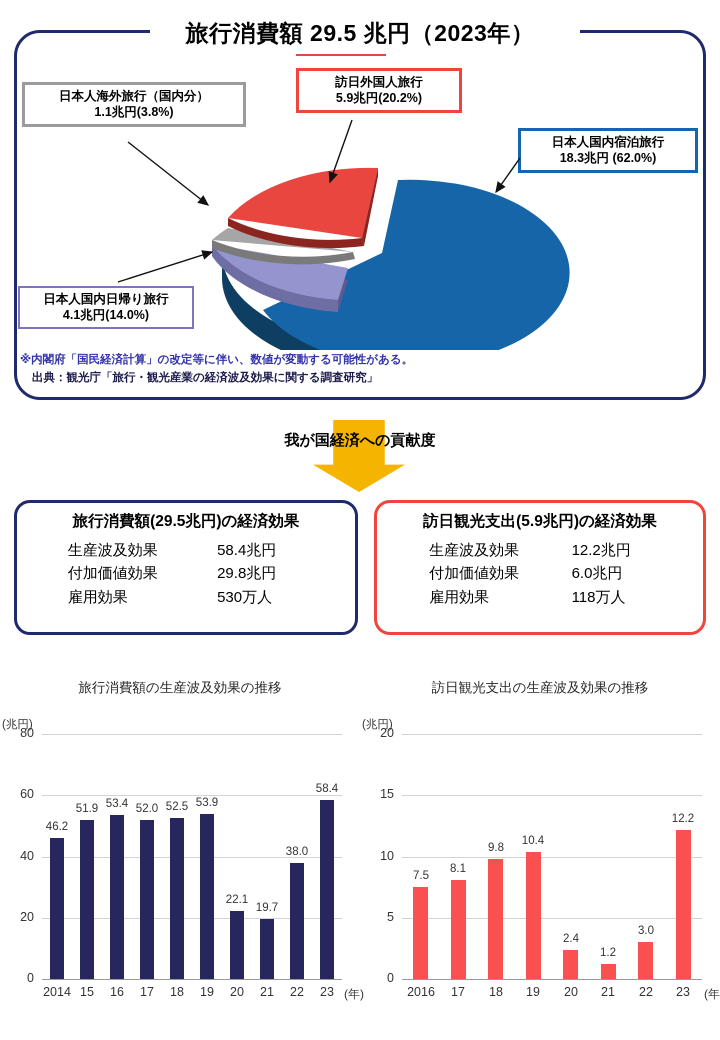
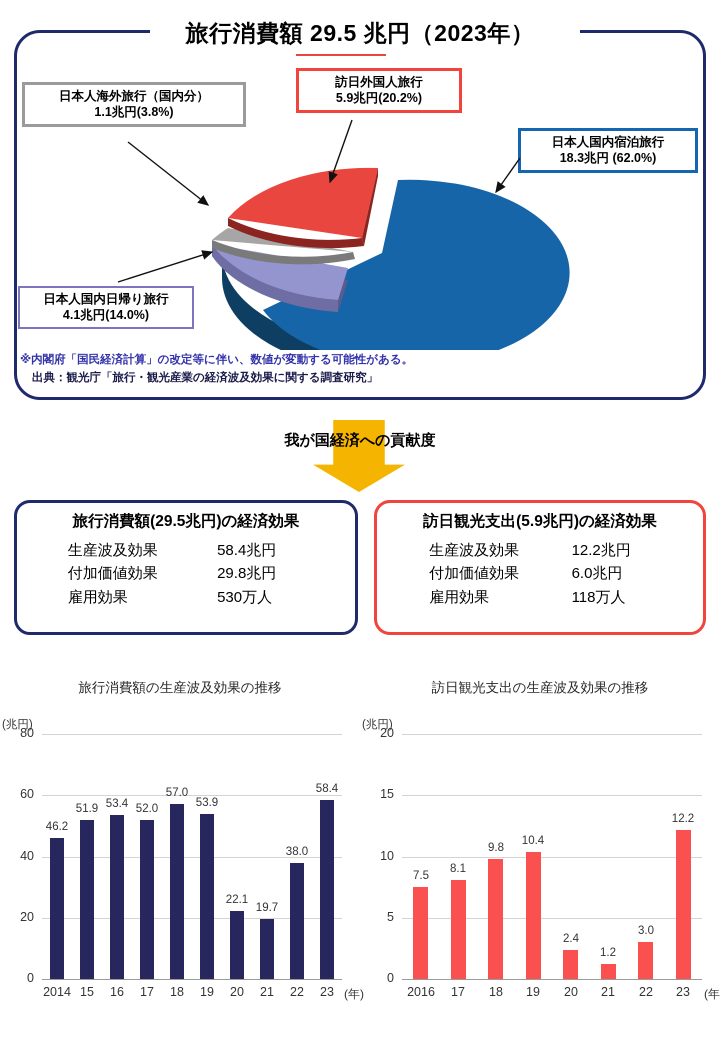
旅行消費額の生産波及効果の推移/18: 52.5 -> 57.0
